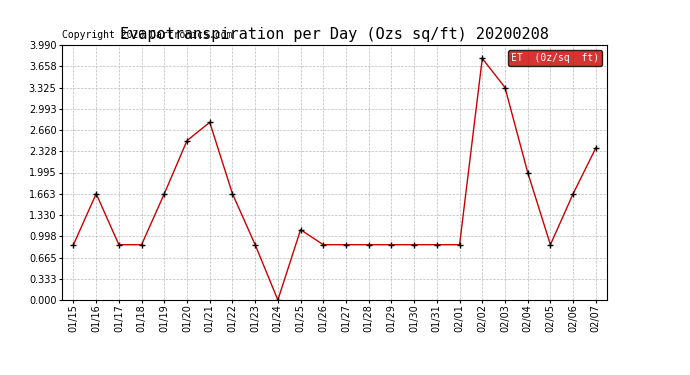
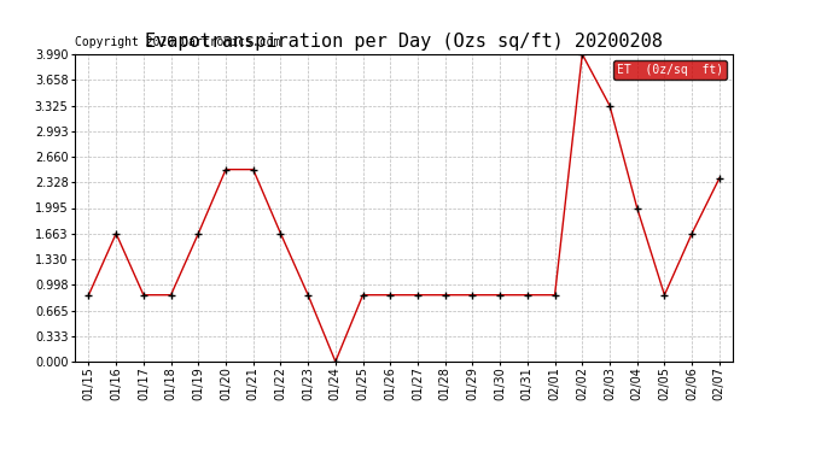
01/21: 2.78 -> 2.49
01/25: 1.10 -> 0.86
02/02: 3.78 -> 3.99
